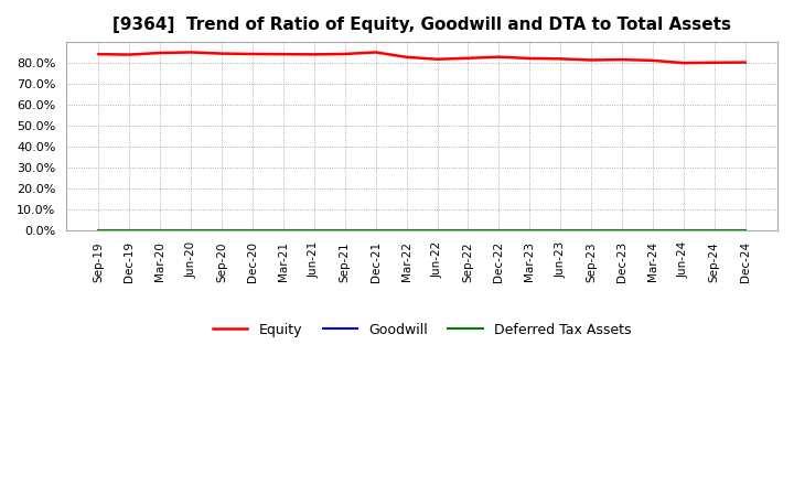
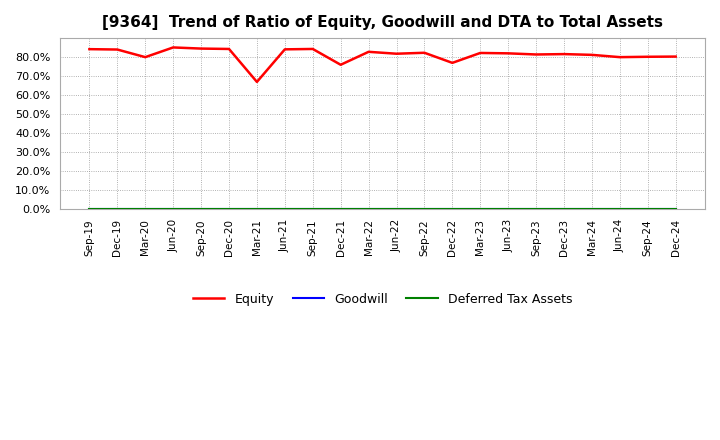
Equity/Mar-20: 85% -> 80%
Equity/Mar-21: 84% -> 67%
Equity/Dec-21: 85% -> 76%
Equity/Dec-22: 83% -> 77%
